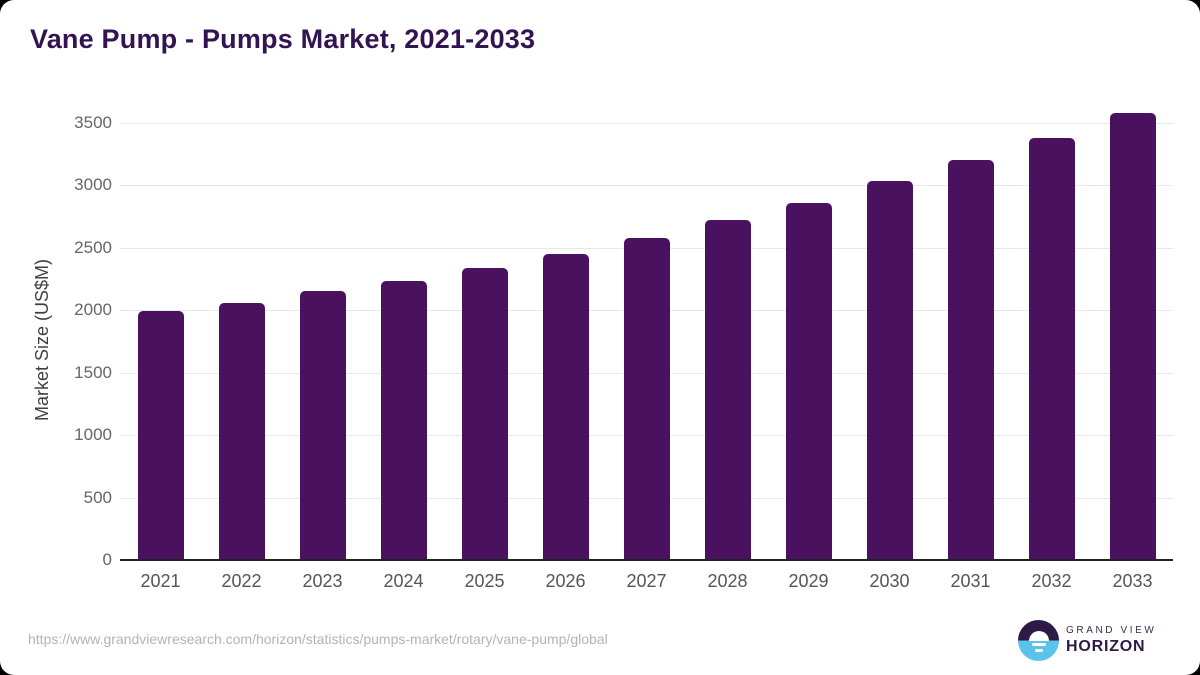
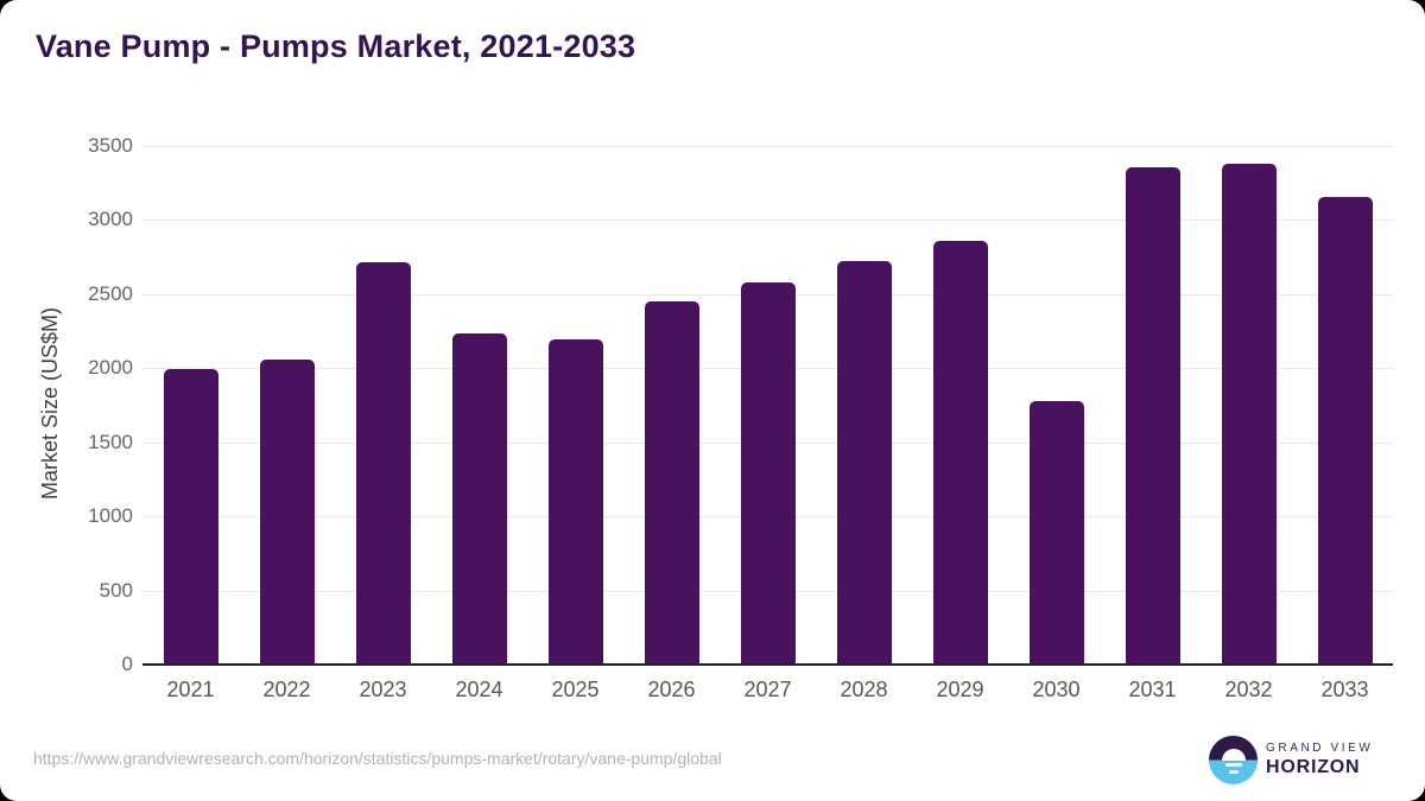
2023: 2150 -> 2710
2025: 2340 -> 2190
2030: 3030 -> 1780
2031: 3200 -> 3350
2033: 3580 -> 3150
